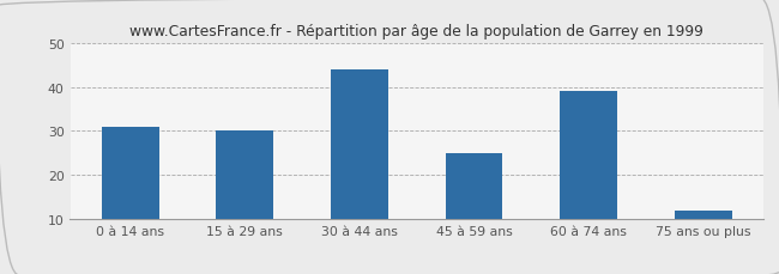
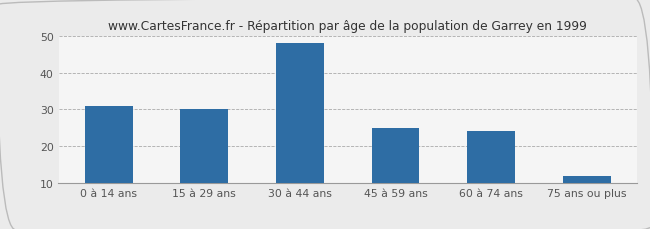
30 à 44 ans: 44 -> 48
60 à 74 ans: 39 -> 24
